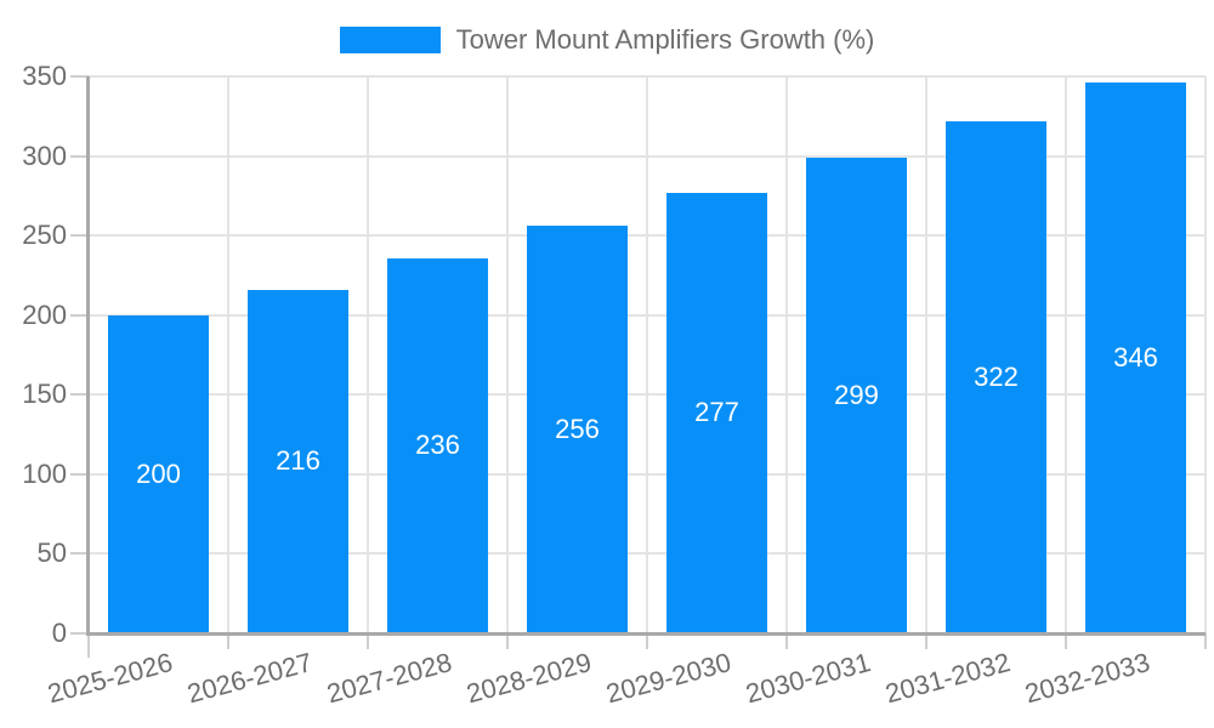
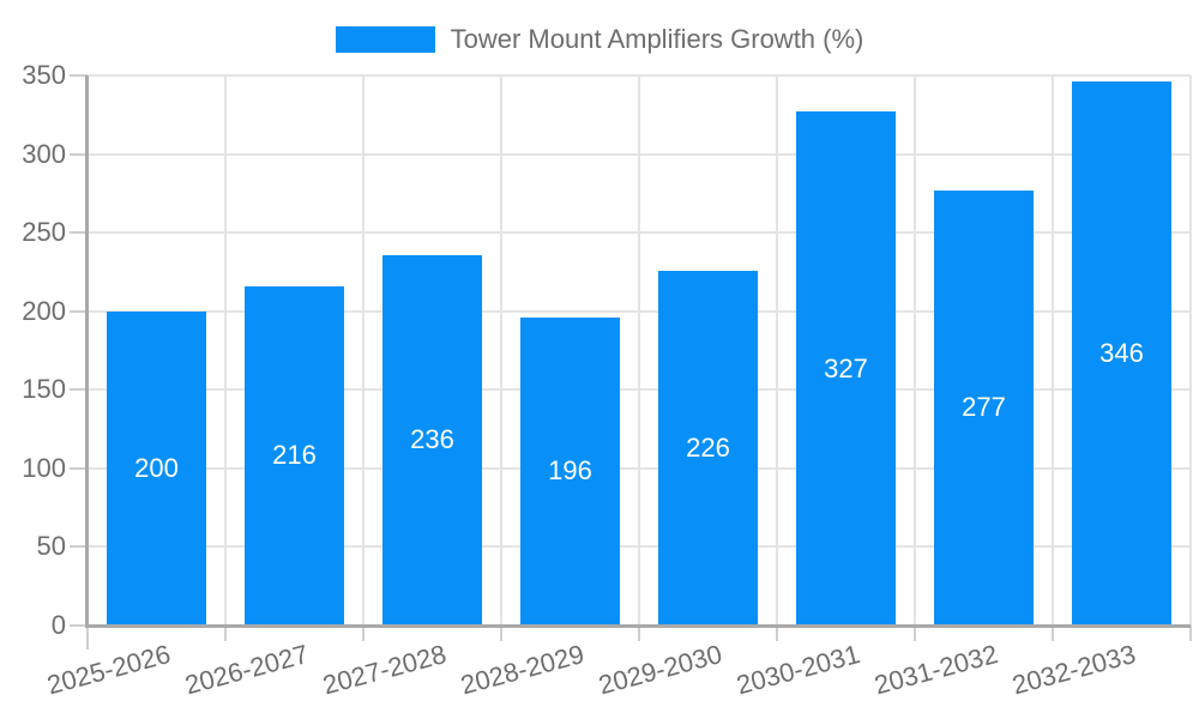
2028-2029: 256 -> 196
2029-2030: 277 -> 226
2030-2031: 299 -> 327
2031-2032: 322 -> 277
